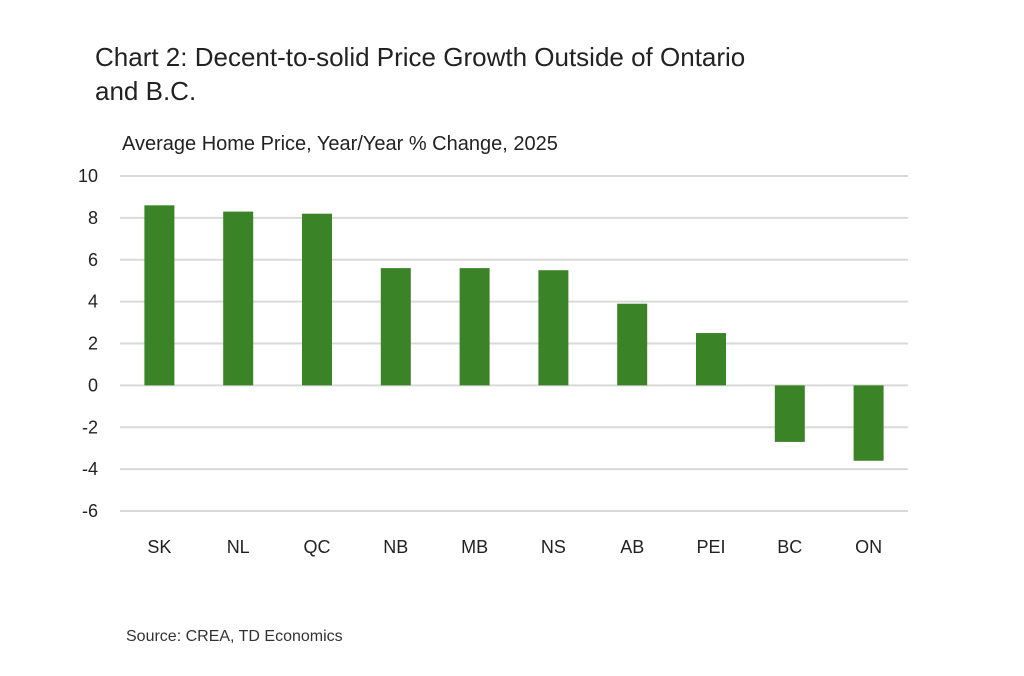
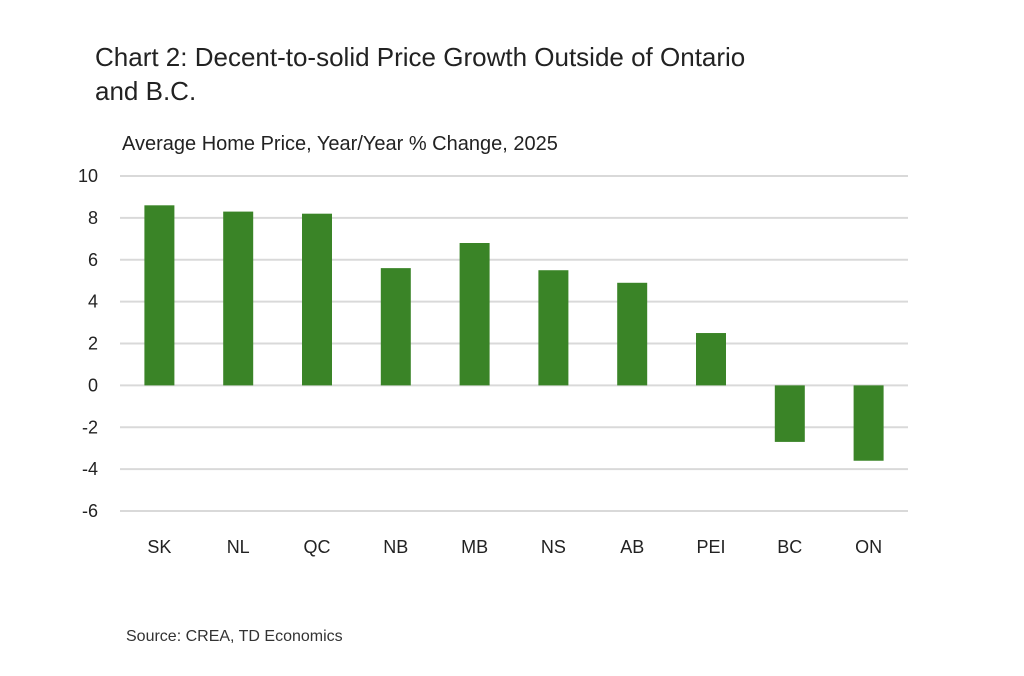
MB: 5.6 -> 6.8
AB: 3.9 -> 4.9
